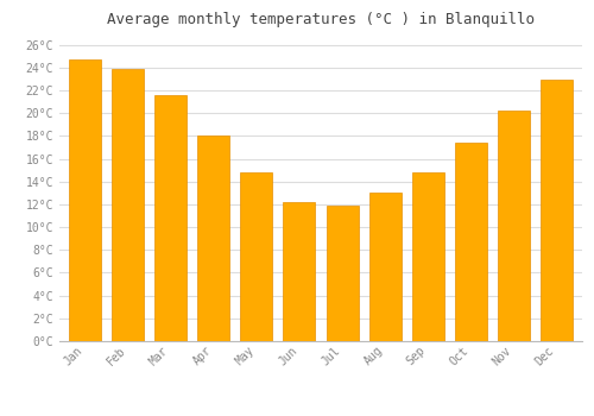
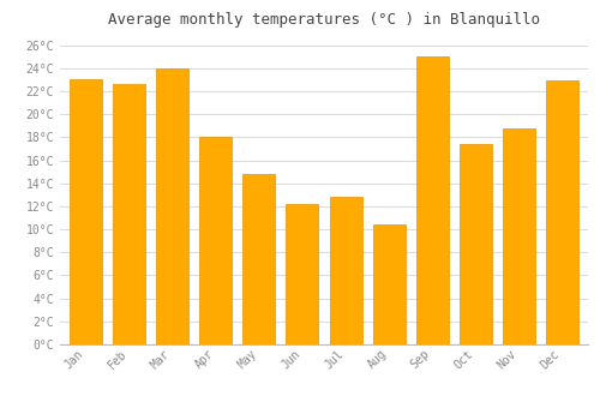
Jan: 24.7°C -> 23.0°C
Feb: 23.9°C -> 22.6°C
Mar: 21.6°C -> 24.0°C
Jul: 11.9°C -> 12.8°C
Aug: 13.0°C -> 10.4°C
Sep: 14.8°C -> 25.0°C
Nov: 20.2°C -> 18.8°C
